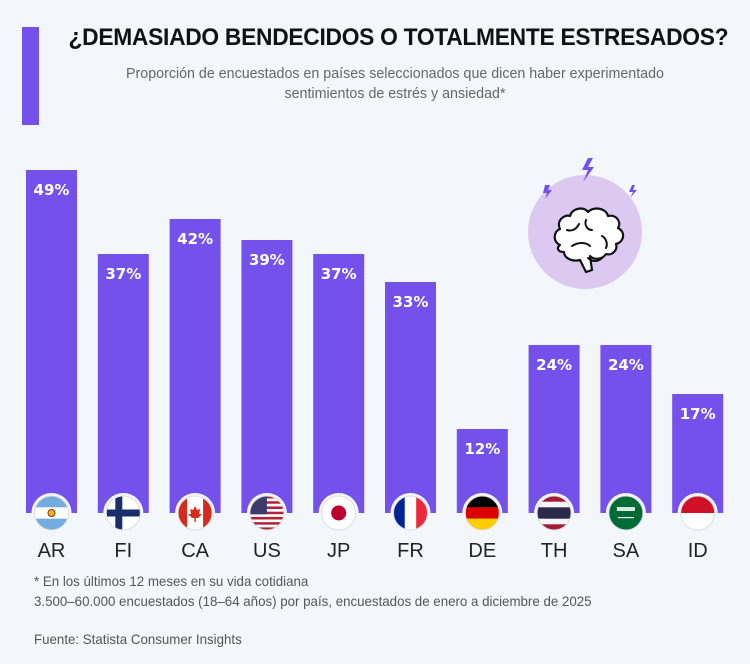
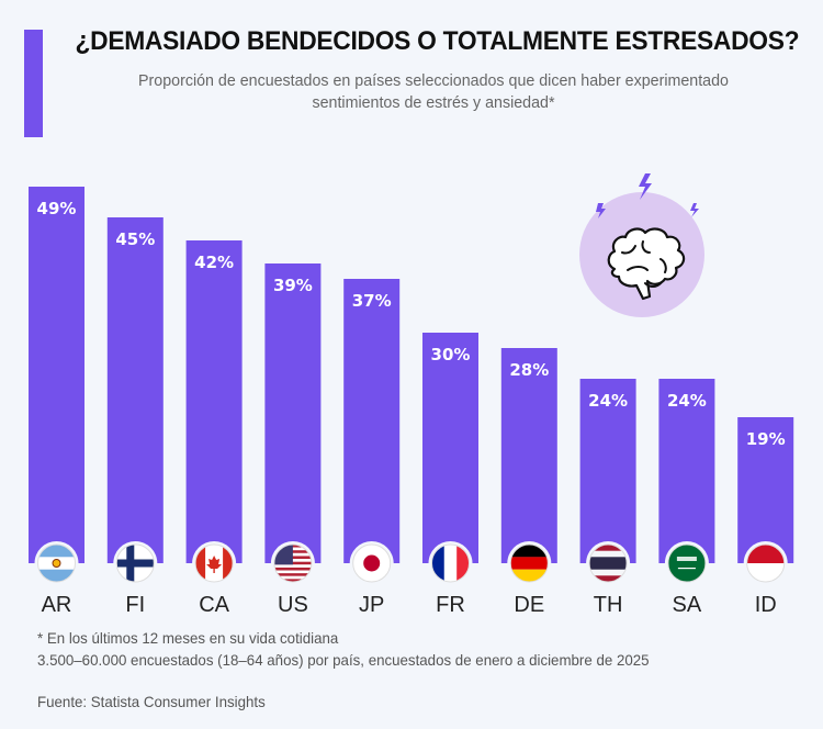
FI: 37% -> 45%
FR: 33% -> 30%
DE: 12% -> 28%
ID: 17% -> 19%
